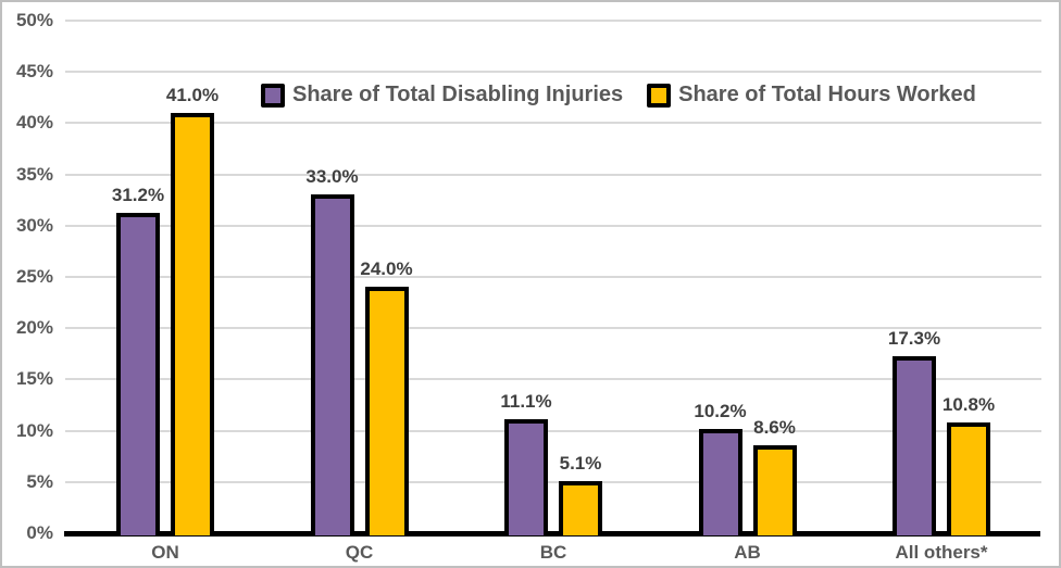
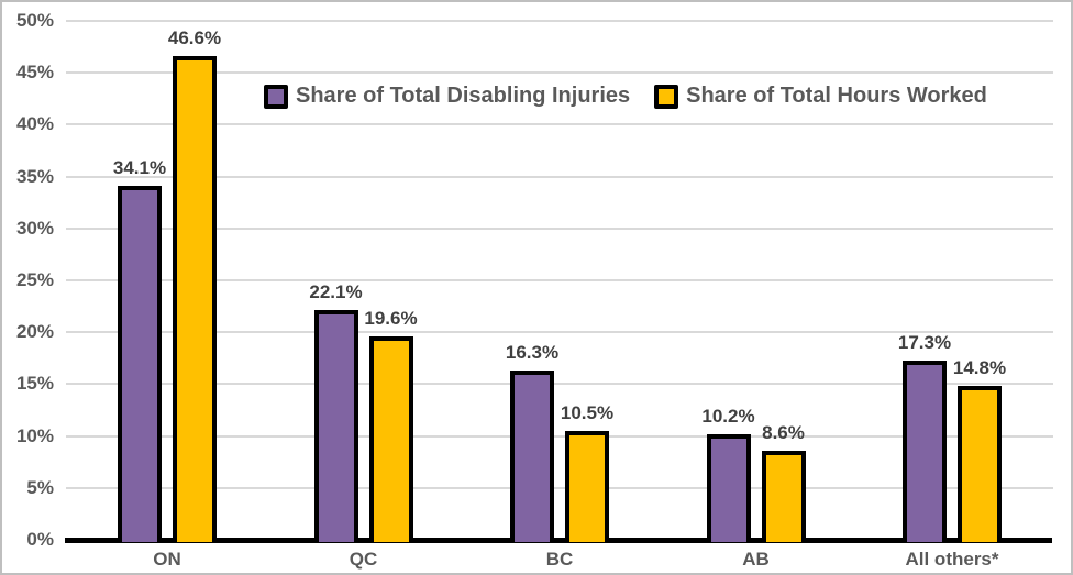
Share of Total Disabling Injuries/ON: 31.2% -> 34.1%
Share of Total Hours Worked/ON: 41.0% -> 46.6%
Share of Total Disabling Injuries/QC: 33.0% -> 22.1%
Share of Total Hours Worked/QC: 24.0% -> 19.6%
Share of Total Disabling Injuries/BC: 11.1% -> 16.3%
Share of Total Hours Worked/BC: 5.1% -> 10.5%
Share of Total Hours Worked/All others*: 10.8% -> 14.8%
